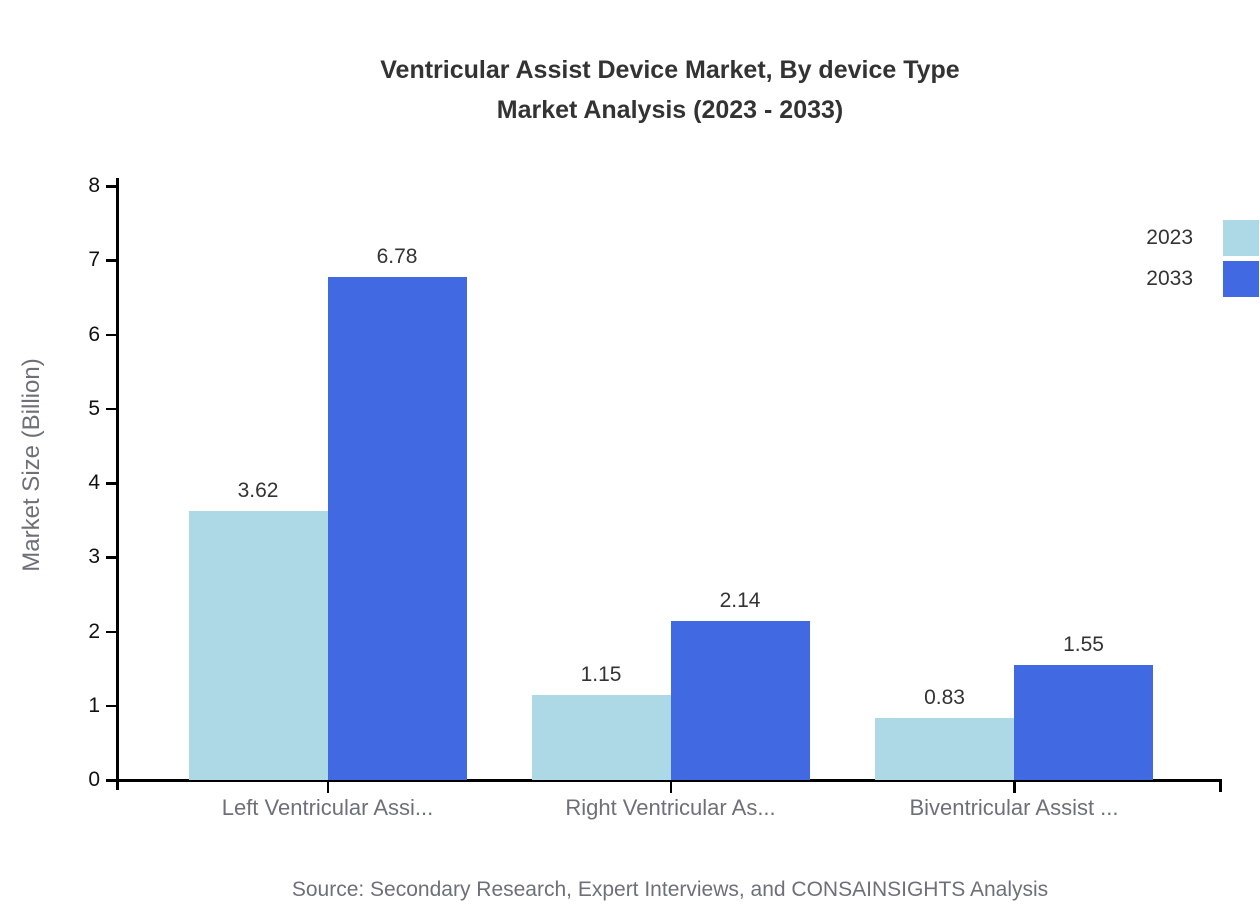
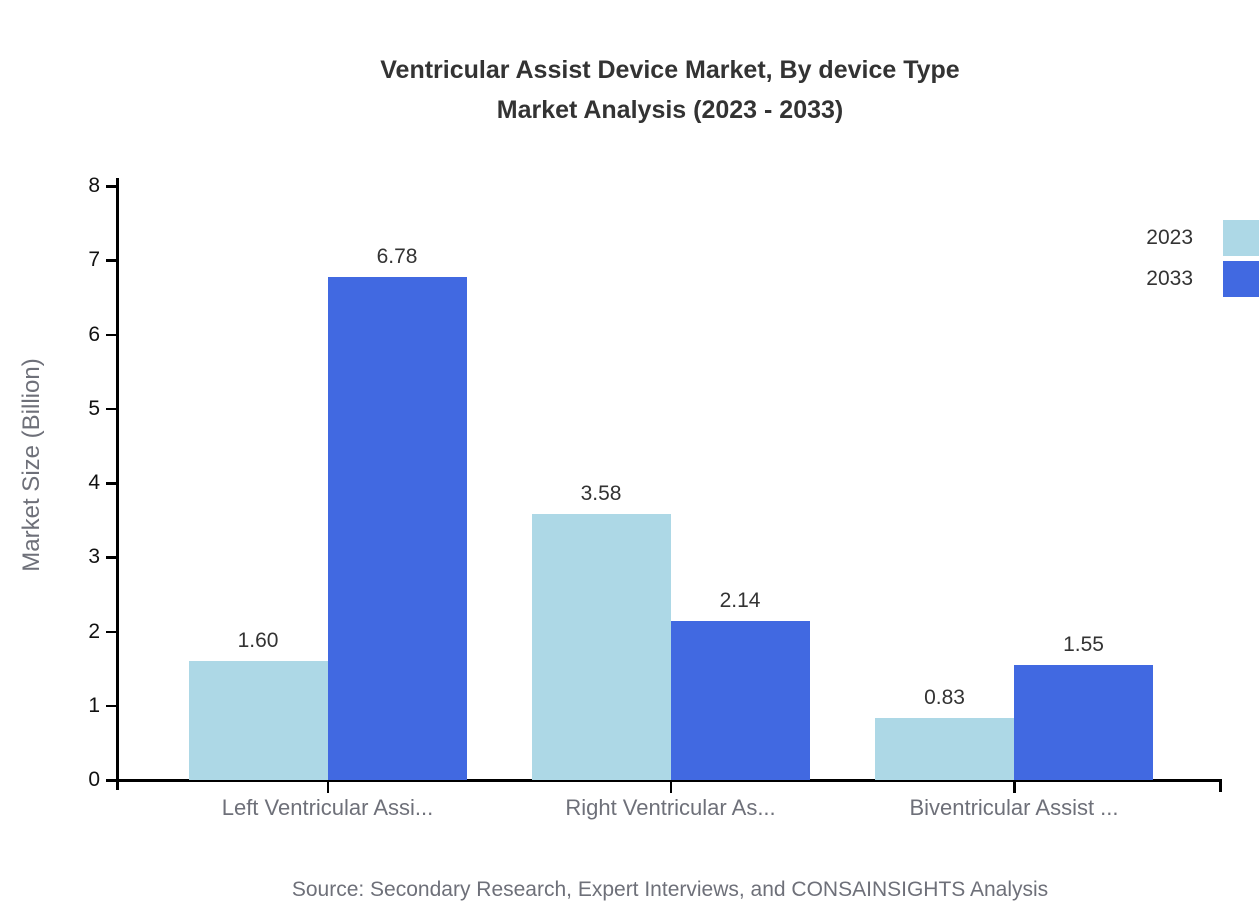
2023/Left Ventricular Assi...: 3.62 -> 1.60
2023/Right Ventricular As...: 1.15 -> 3.58
